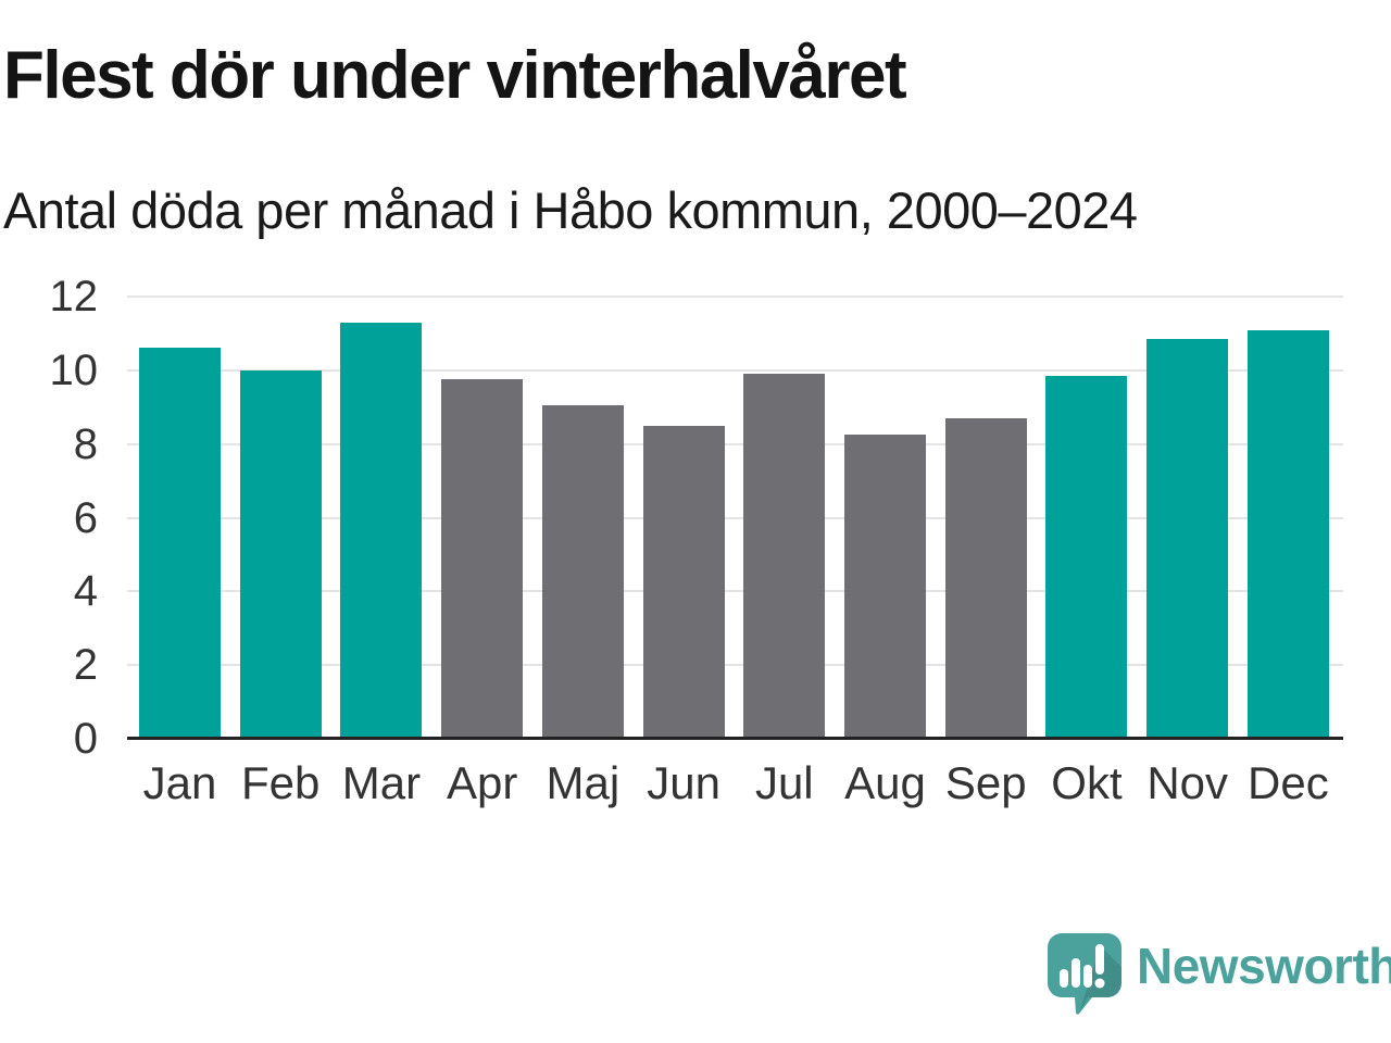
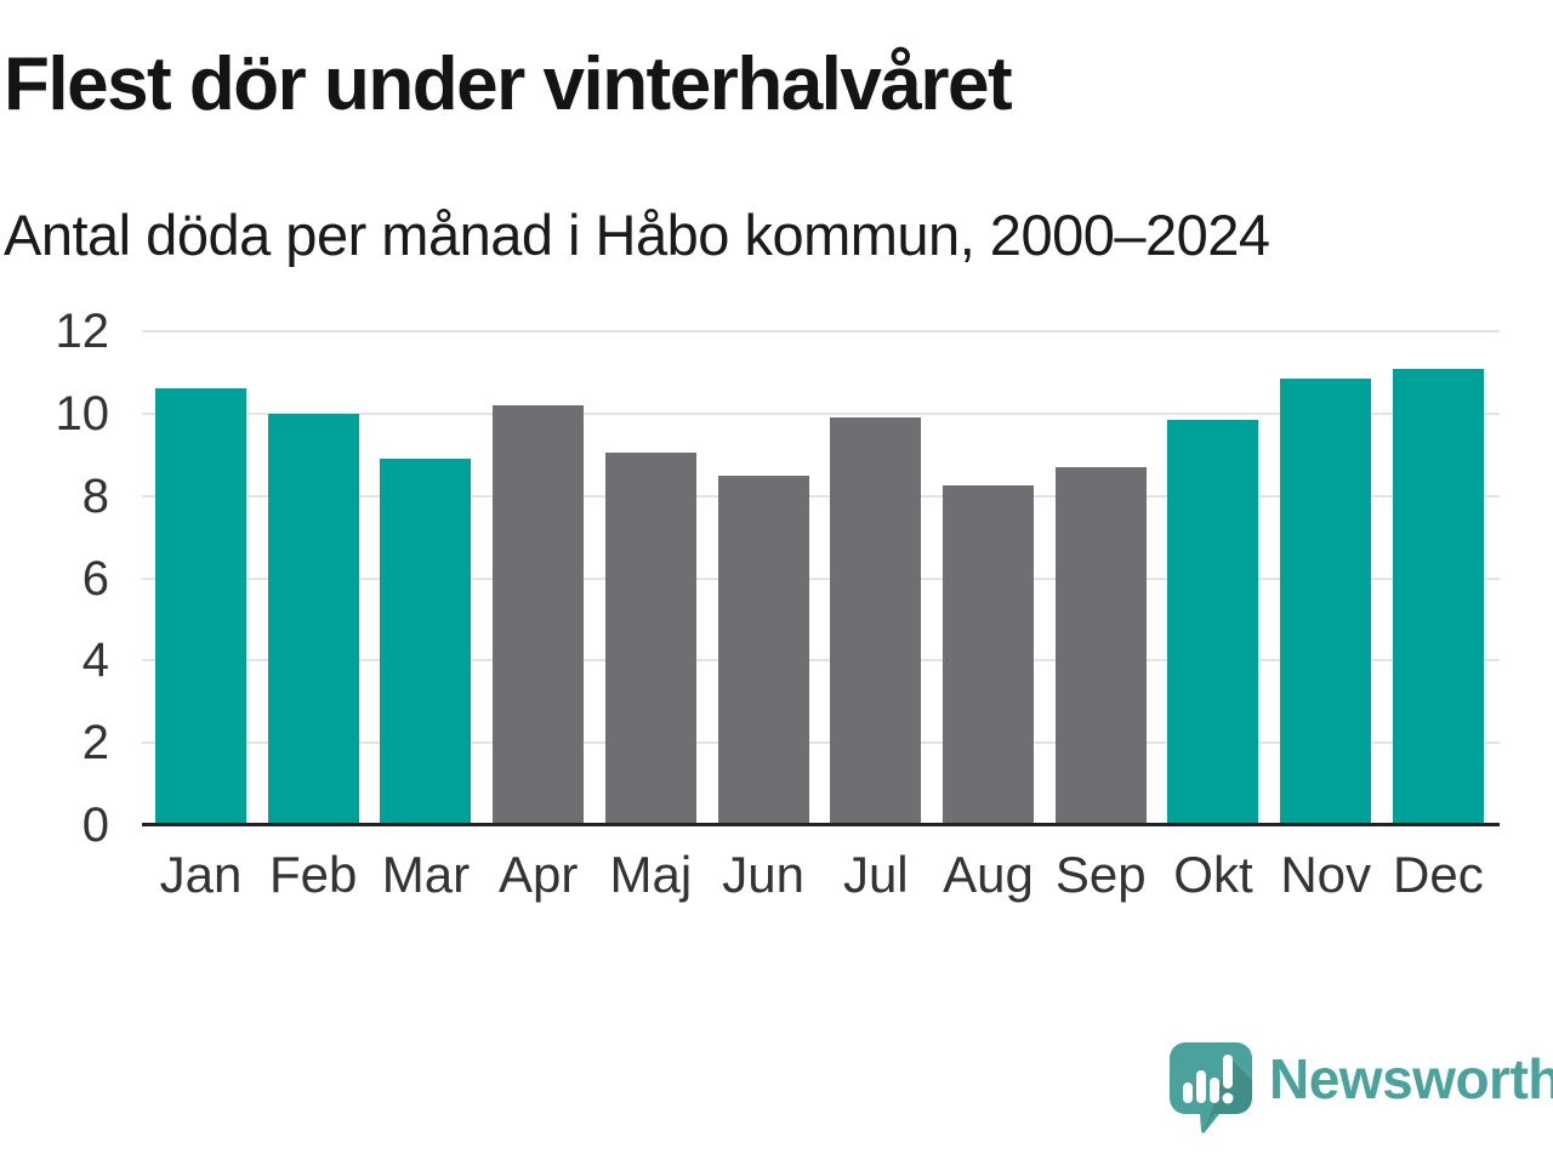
Mar: 11.3 -> 8.9
Apr: 9.8 -> 10.2
